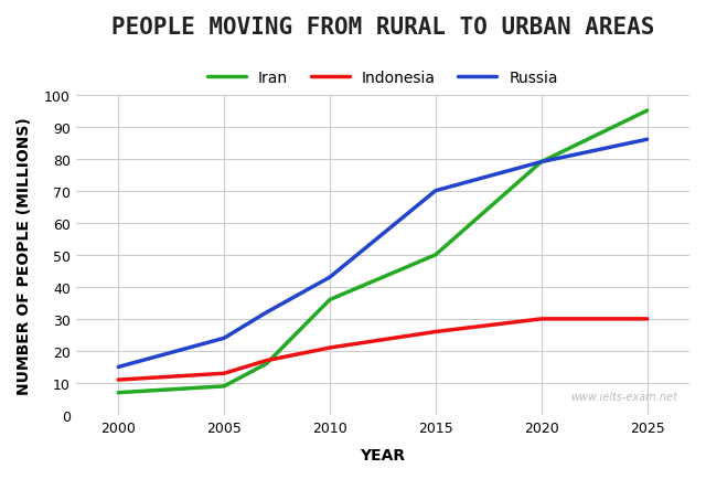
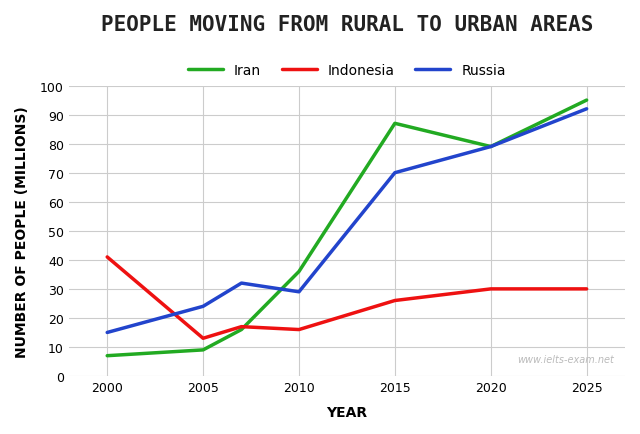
Indonesia/2000: 11 -> 41
Indonesia/2010: 21 -> 16
Russia/2010: 43 -> 29
Iran/2015: 50 -> 87
Russia/2025: 86 -> 92
